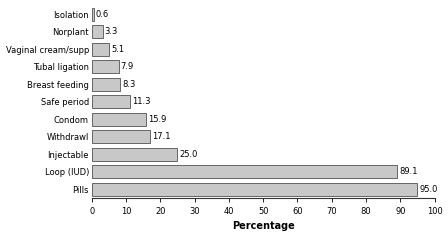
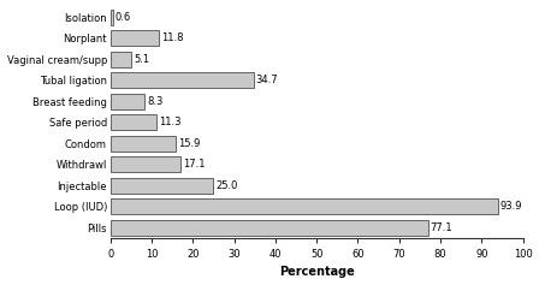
Norplant: 3.3 -> 11.8
Tubal ligation: 7.9 -> 34.7
Loop (IUD): 89.1 -> 93.9
Pills: 95.0 -> 77.1
